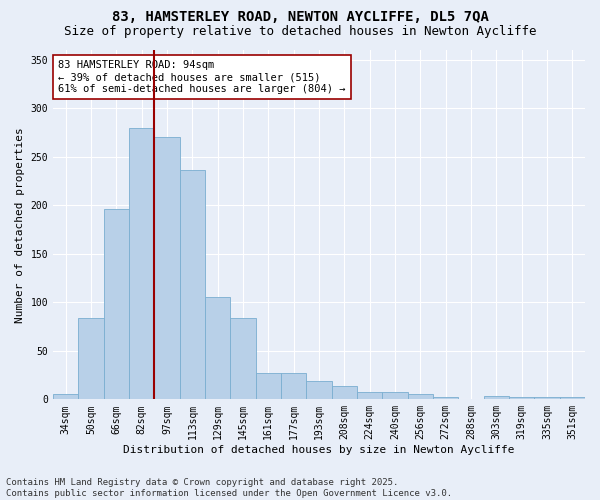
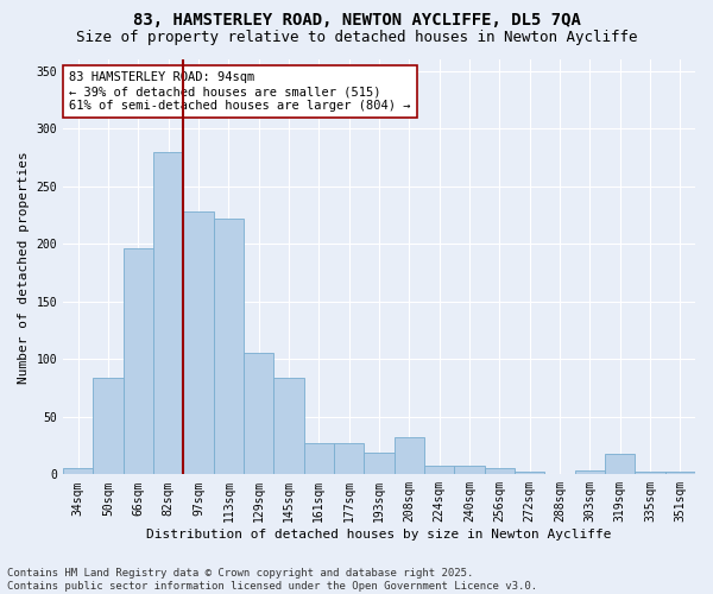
97sqm: 270 -> 228
113sqm: 236 -> 222
208sqm: 14 -> 32
319sqm: 2 -> 18
